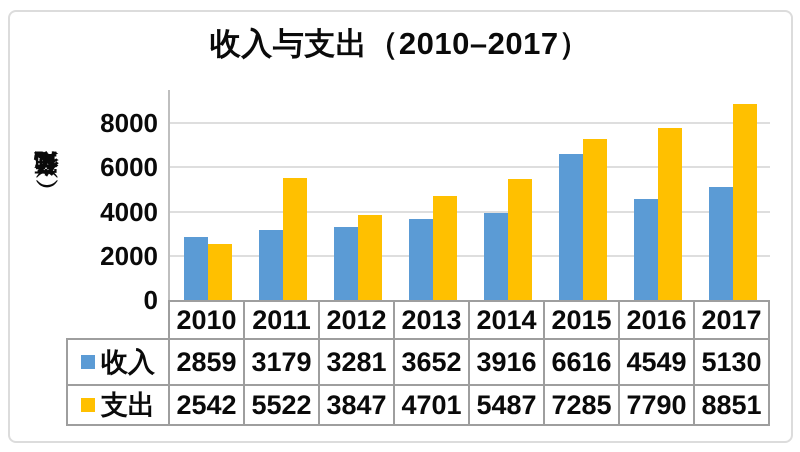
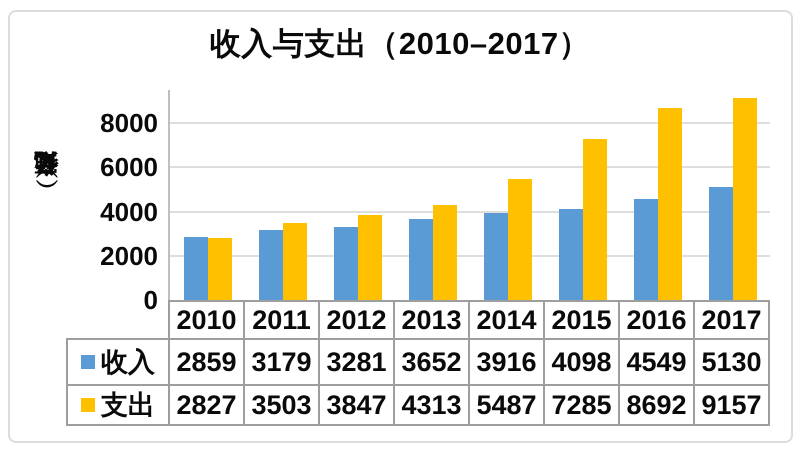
支出/2010: 2542 -> 2827
支出/2011: 5522 -> 3503
支出/2013: 4701 -> 4313
收入/2015: 6616 -> 4098
支出/2016: 7790 -> 8692
支出/2017: 8851 -> 9157
